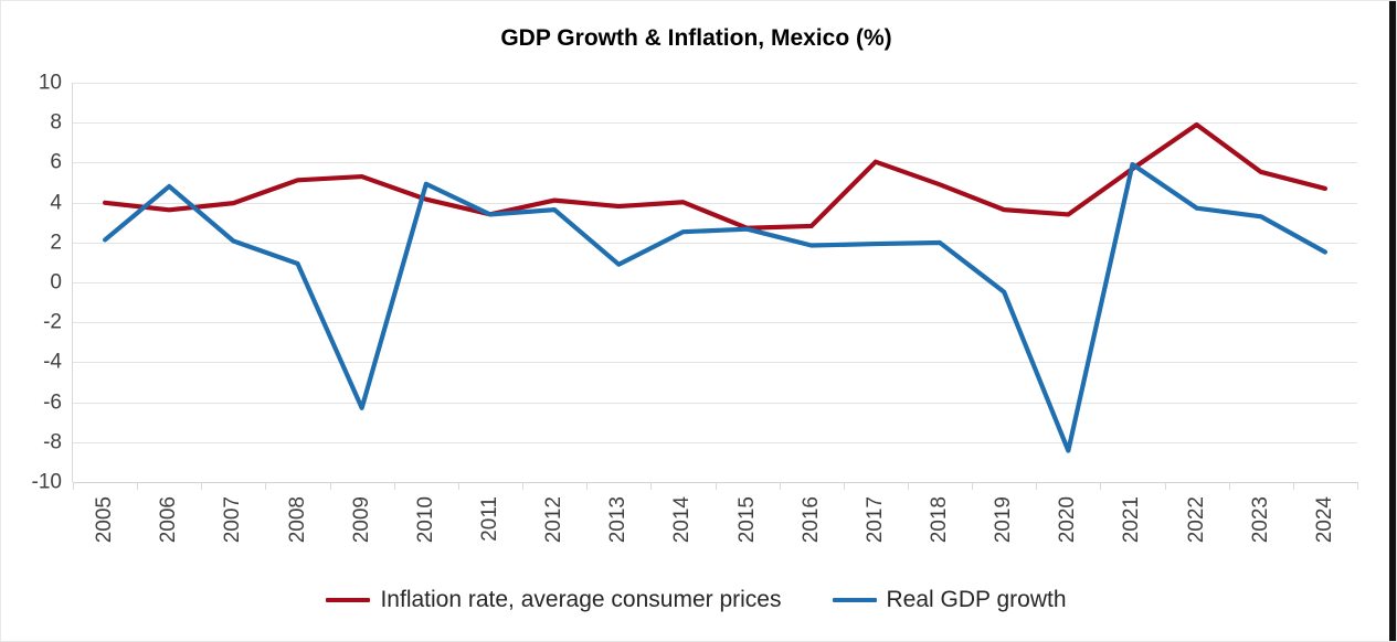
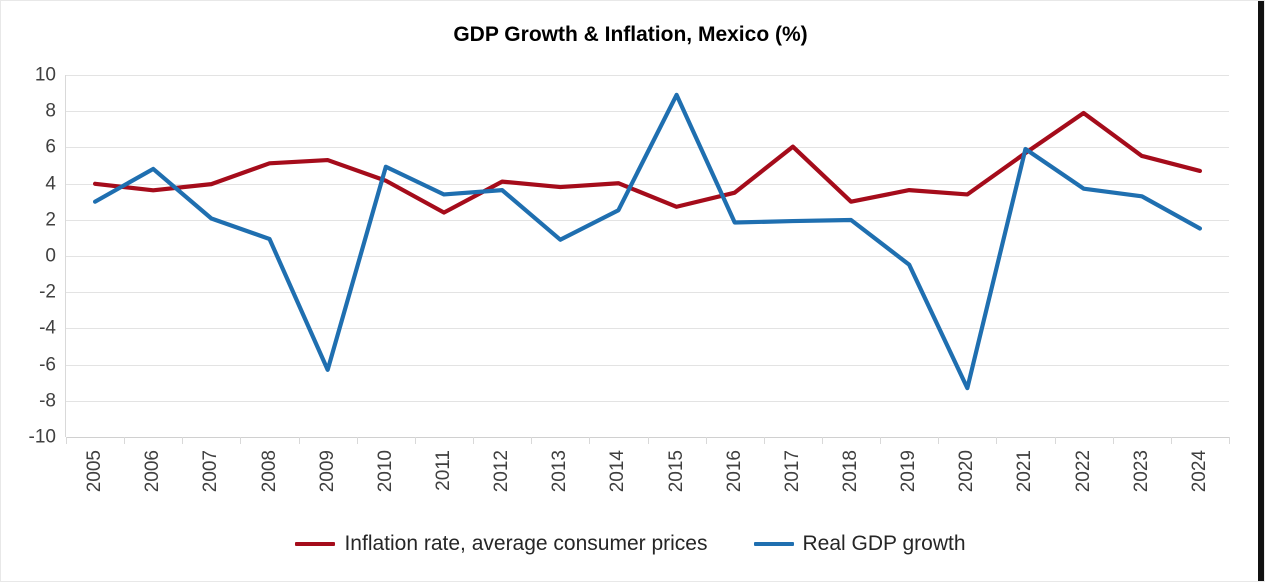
Real GDP growth/2005: 2.1 -> 3.0
Inflation rate, average consumer prices/2011: 3.4 -> 2.4
Real GDP growth/2015: 2.7 -> 8.9
Inflation rate, average consumer prices/2016: 2.8 -> 3.5
Inflation rate, average consumer prices/2018: 4.9 -> 3.0
Real GDP growth/2020: -8.4 -> -7.3
